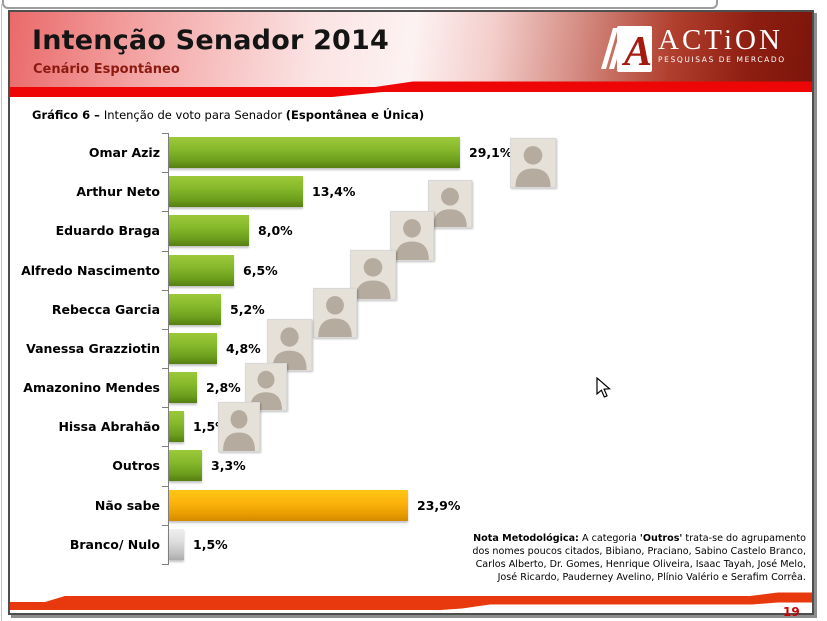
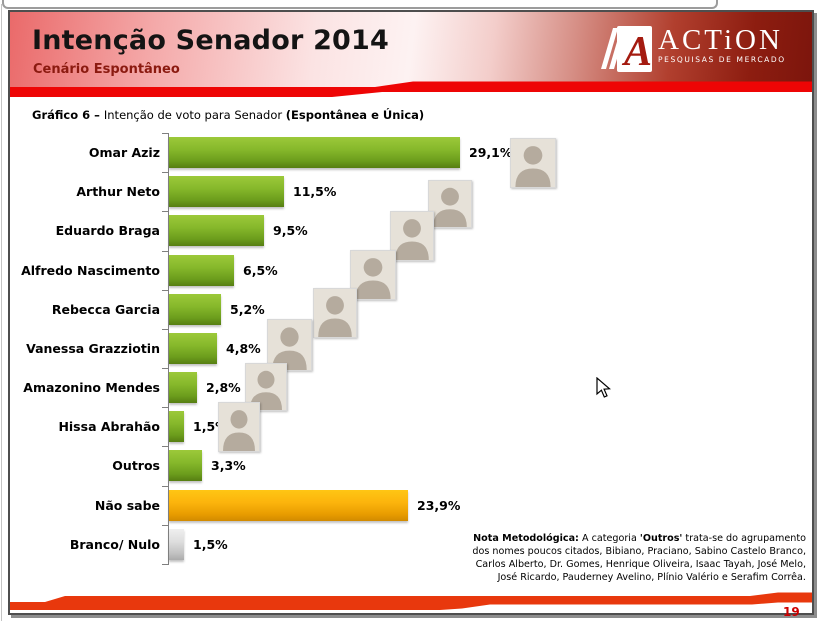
Arthur Neto: 13,4% -> 11,5%
Eduardo Braga: 8,0% -> 9,5%
